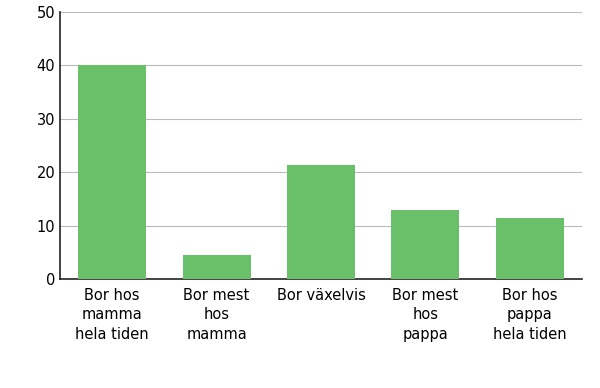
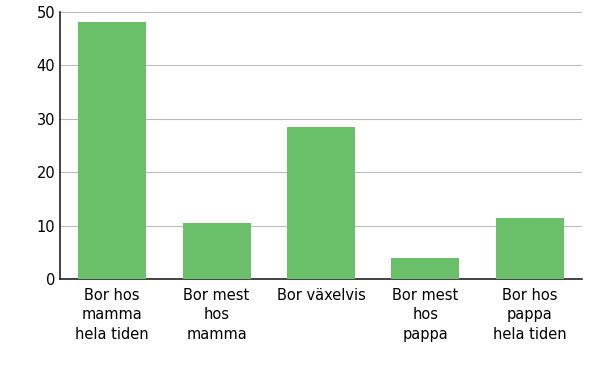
Bor hos mamma hela tiden: 40.0 -> 48.0
Bor mest hos mamma: 4.6 -> 10.5
Bor växelvis: 21.4 -> 28.5
Bor mest hos pappa: 13.0 -> 4.0
